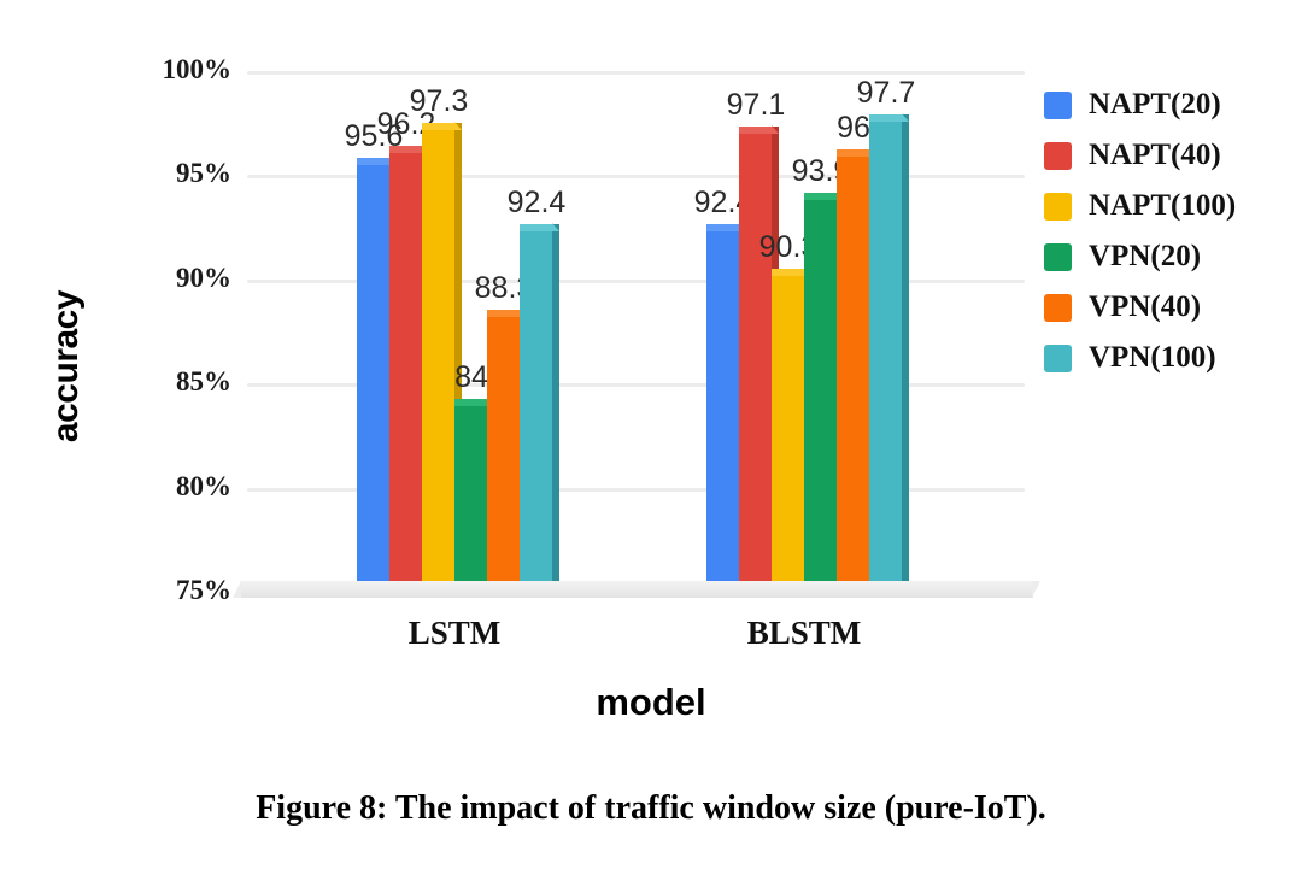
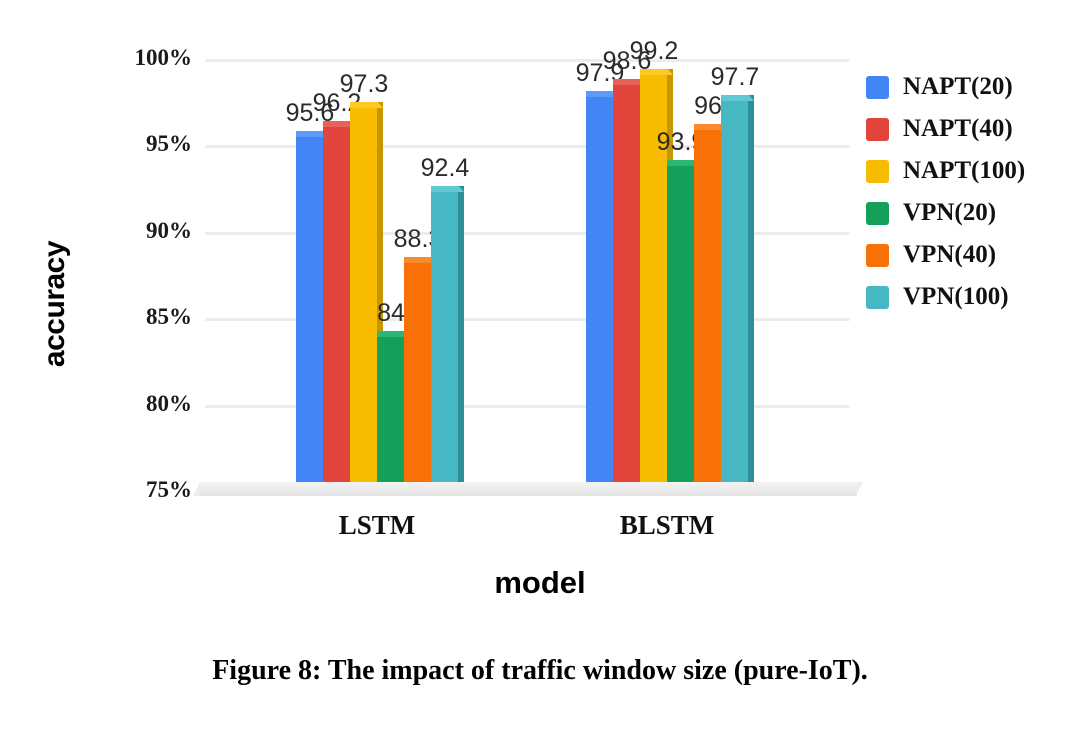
NAPT(20)/BLSTM: 92.4 -> 97.9
NAPT(40)/BLSTM: 97.1 -> 98.6
NAPT(100)/BLSTM: 90.3 -> 99.2
